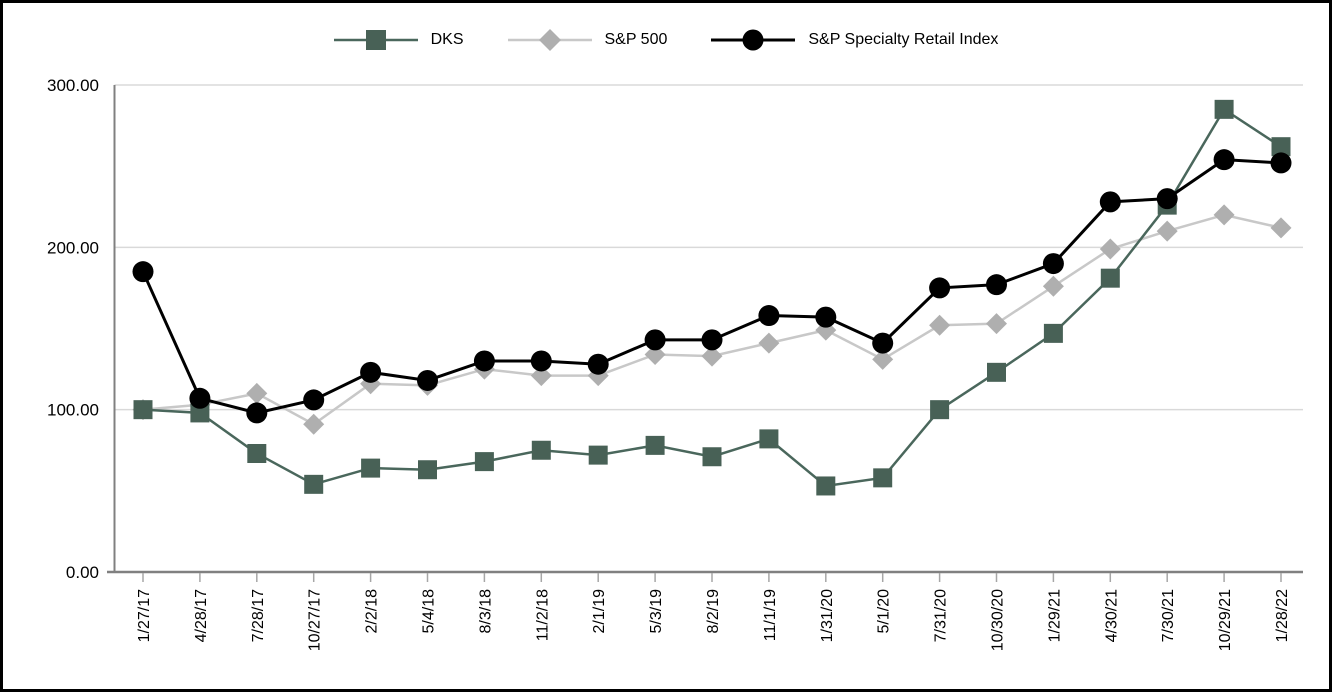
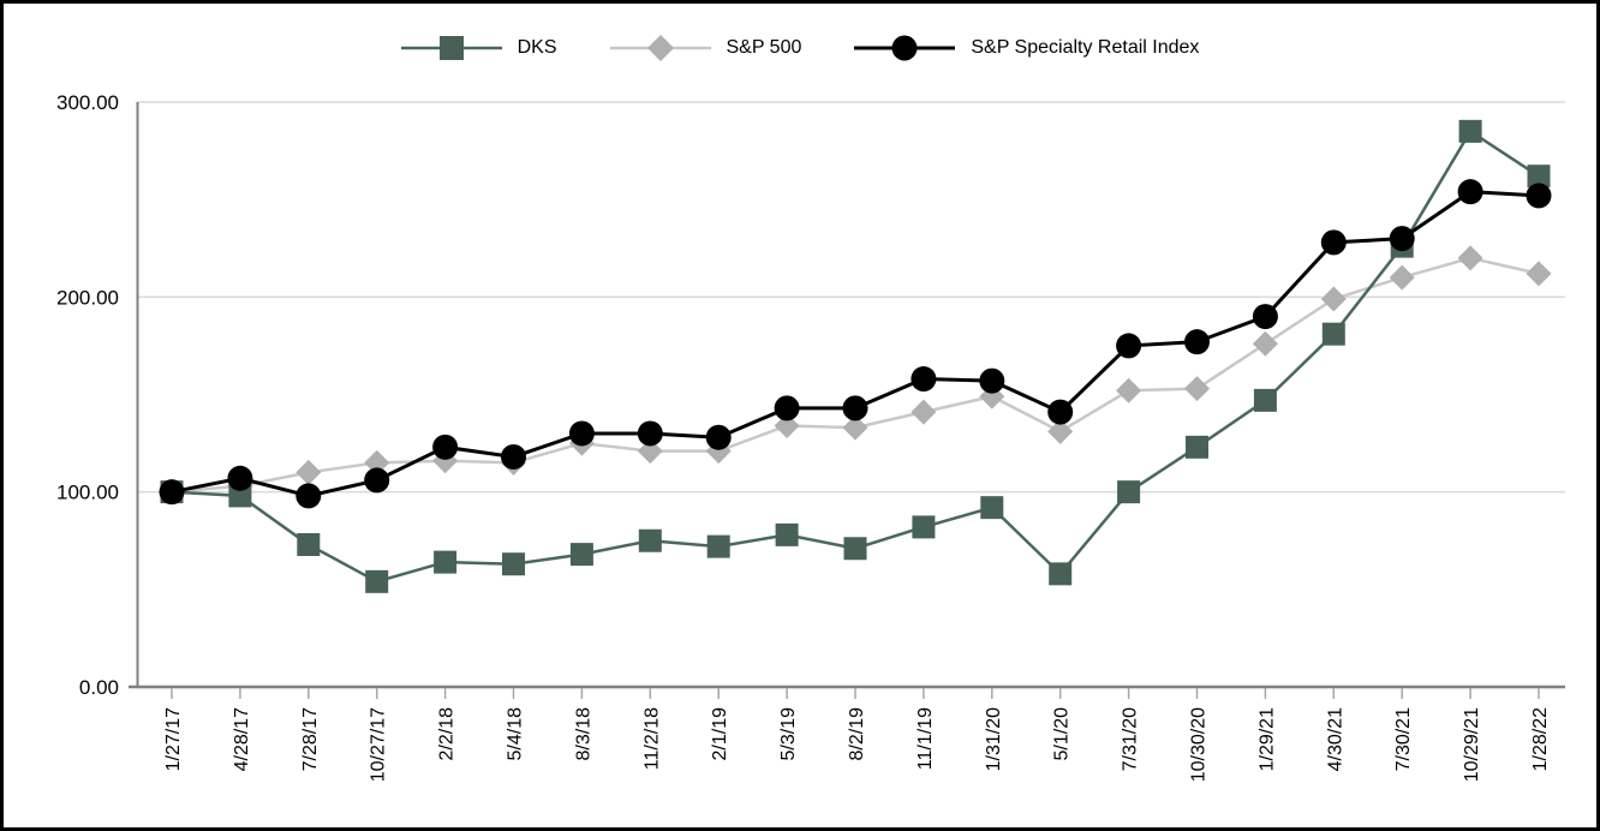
S&P Specialty Retail Index/1/27/17: 185 -> 100
S&P 500/10/27/17: 91 -> 115
DKS/1/31/20: 53 -> 92
